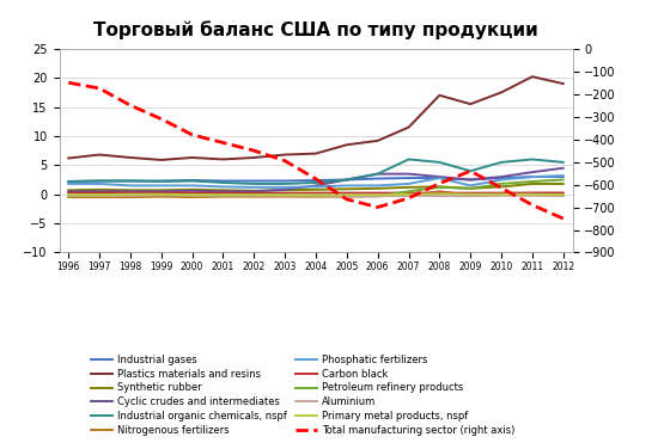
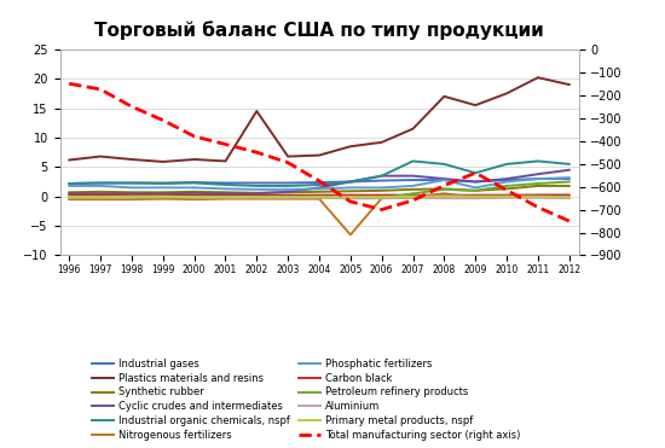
Plastics materials and resins/2002: 6.3 -> 14.5
Nitrogenous fertilizers/2005: -0.4 -> -6.5
